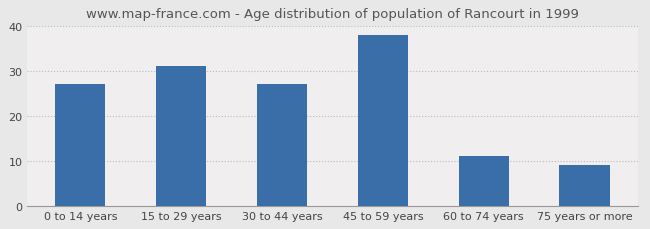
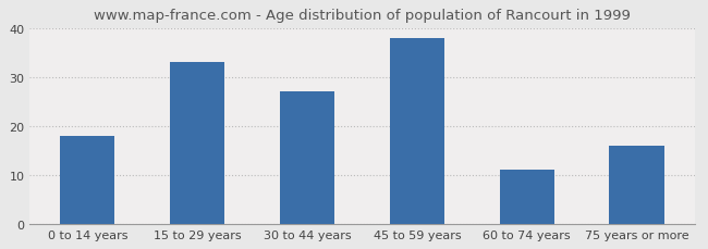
0 to 14 years: 27 -> 18
15 to 29 years: 31 -> 33
75 years or more: 9 -> 16
